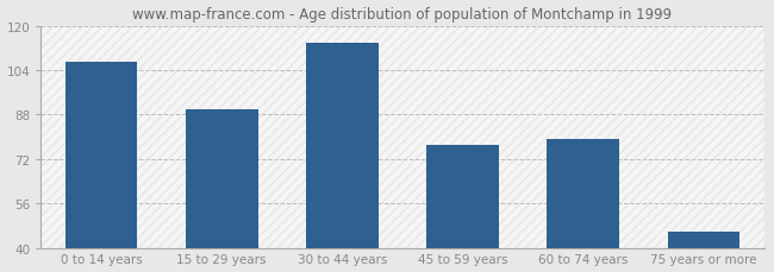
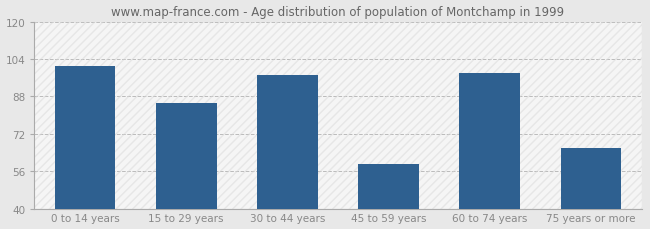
0 to 14 years: 107 -> 101
15 to 29 years: 90 -> 85
30 to 44 years: 114 -> 97
45 to 59 years: 77 -> 59
60 to 74 years: 79 -> 98
75 years or more: 46 -> 66
